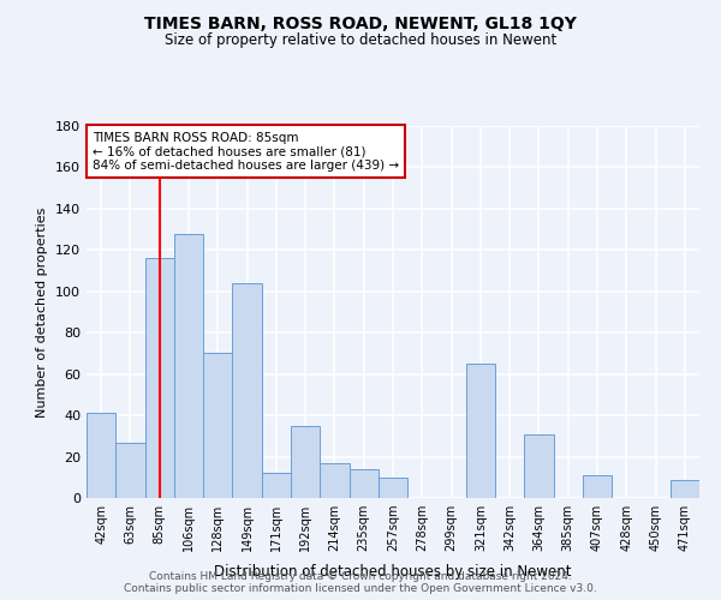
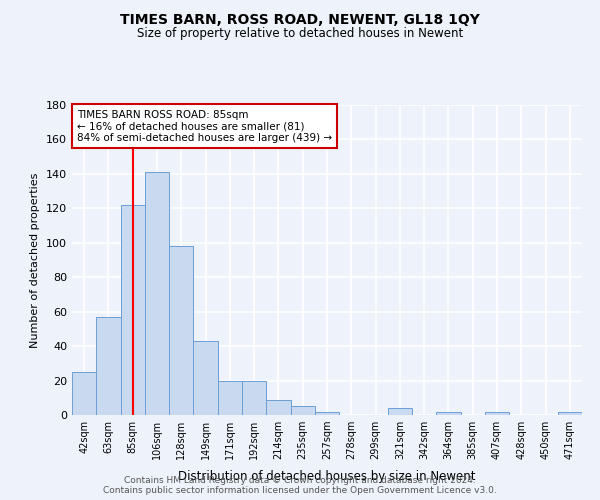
42sqm: 41 -> 25
63sqm: 27 -> 57
85sqm: 116 -> 122
106sqm: 128 -> 141
128sqm: 70 -> 98
149sqm: 104 -> 43
171sqm: 12 -> 20
192sqm: 35 -> 20
214sqm: 17 -> 9
235sqm: 14 -> 5
257sqm: 10 -> 2
321sqm: 65 -> 4
364sqm: 31 -> 2
407sqm: 11 -> 2
471sqm: 9 -> 2
